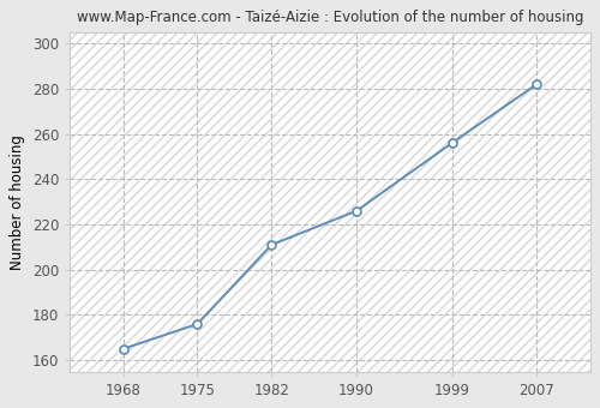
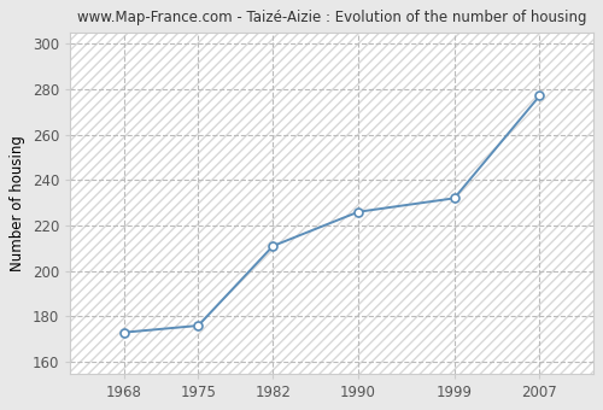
1968: 165 -> 173
1999: 256 -> 232
2007: 282 -> 277
